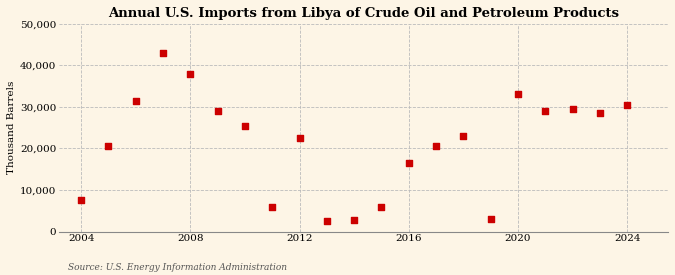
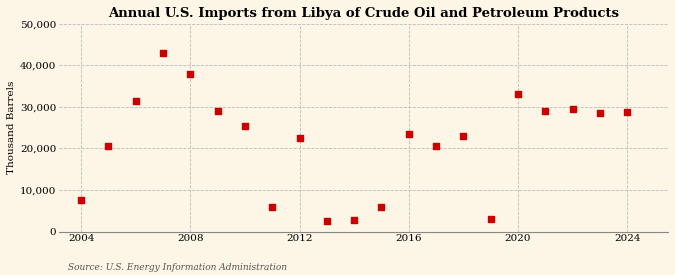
2016: 16,500 -> 23,500
2024: 30,500 -> 28,700
